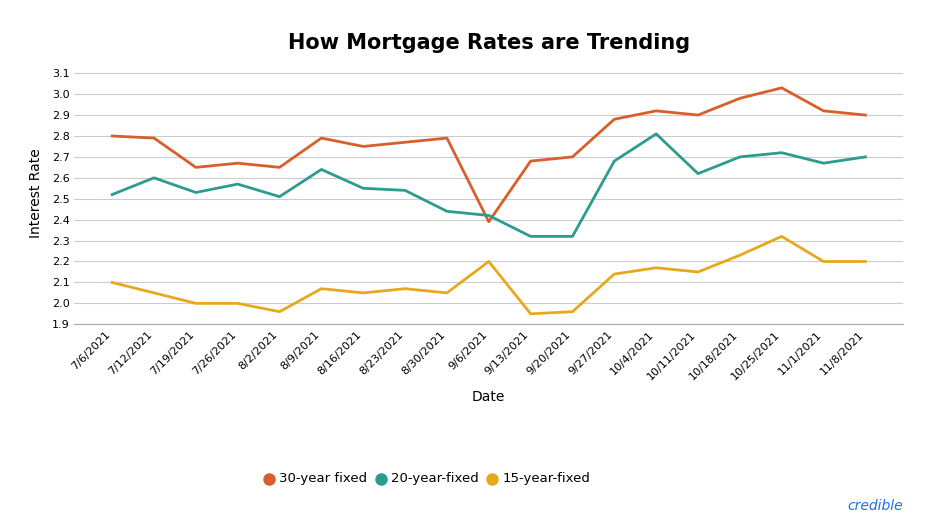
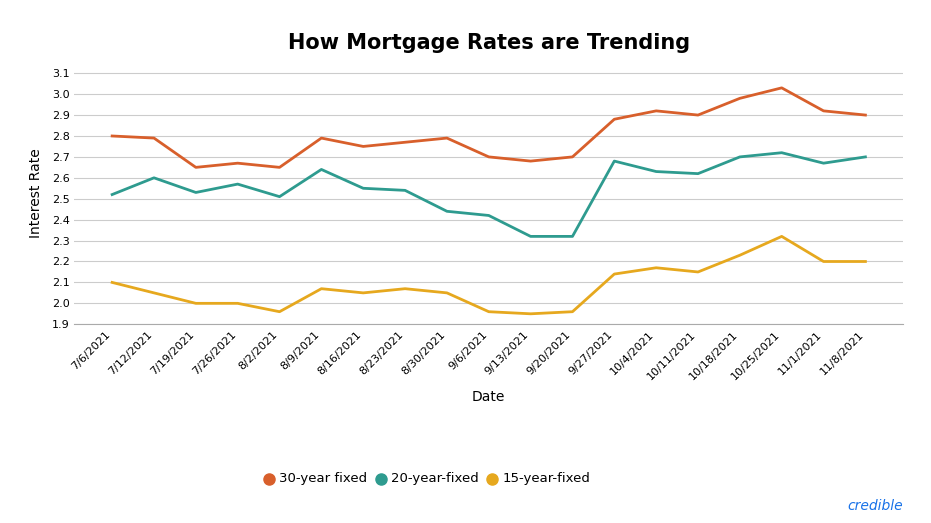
30-year fixed/9/6/2021: 2.39 -> 2.70
15-year-fixed/9/6/2021: 2.20 -> 1.96
20-year-fixed/10/4/2021: 2.81 -> 2.63
